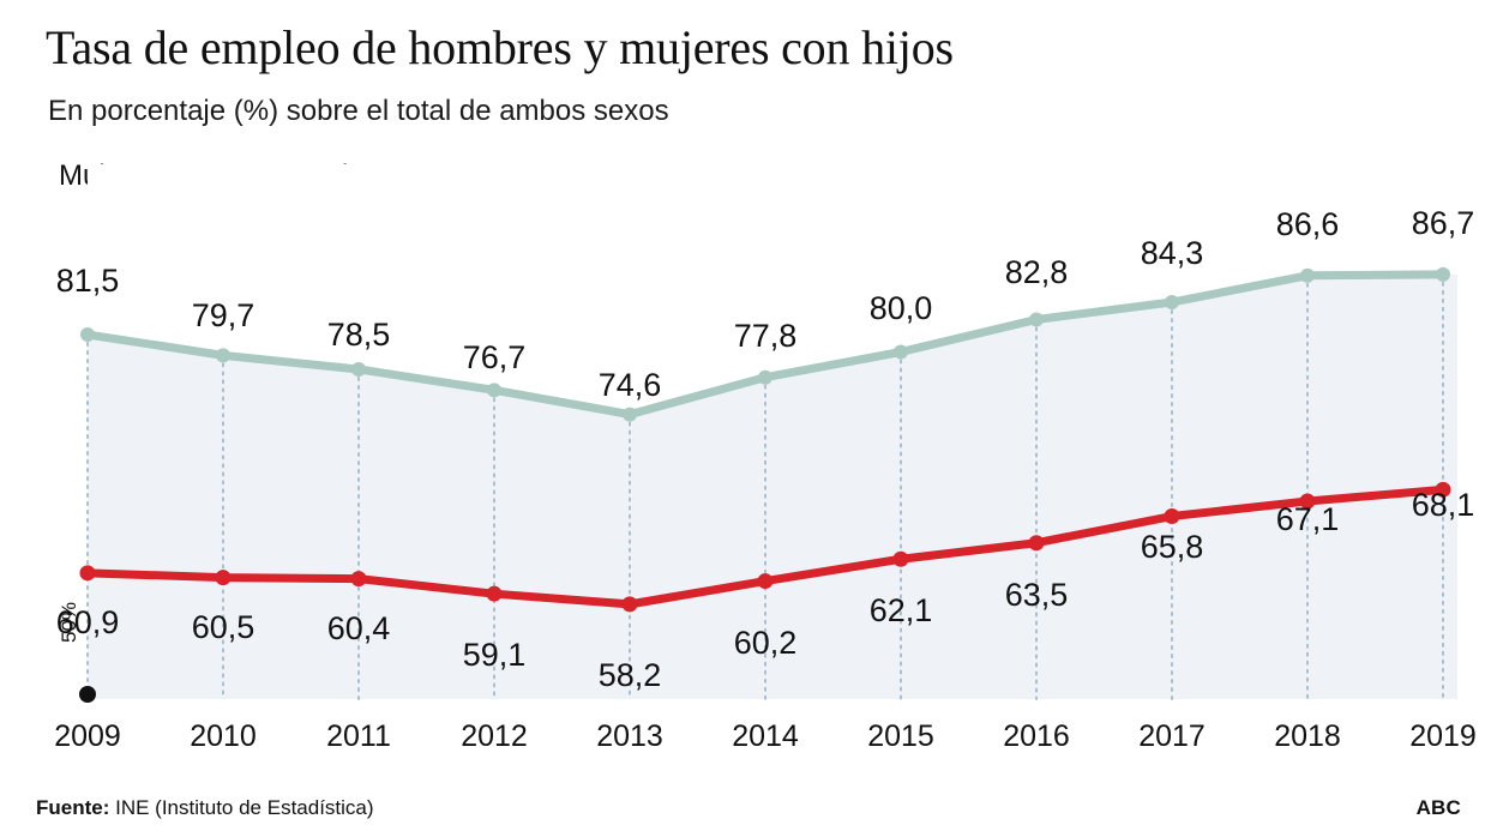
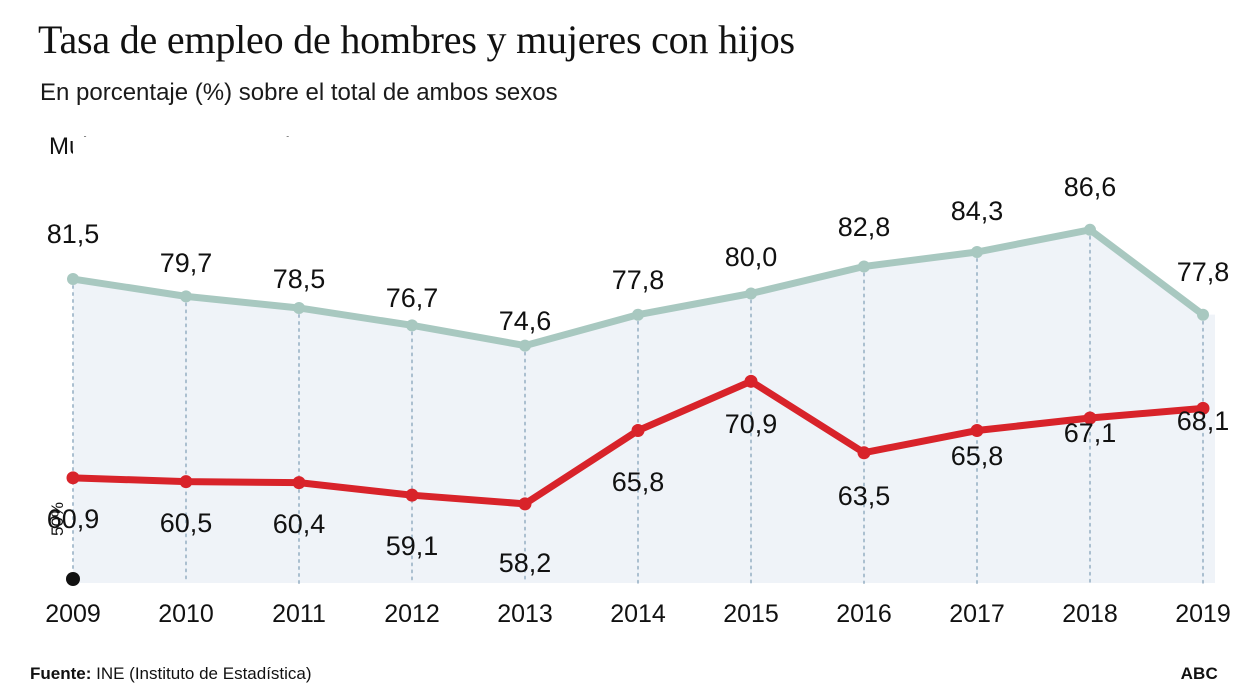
Mujeres/2014: 60,2 -> 65,8
Mujeres/2015: 62,1 -> 70,9
Hombres/2019: 86,7 -> 77,8
